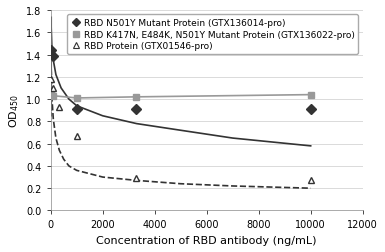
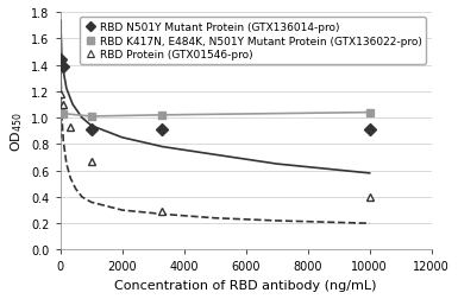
RBD Protein (GTX01546-pro)/10000: 0.27 -> 0.40
